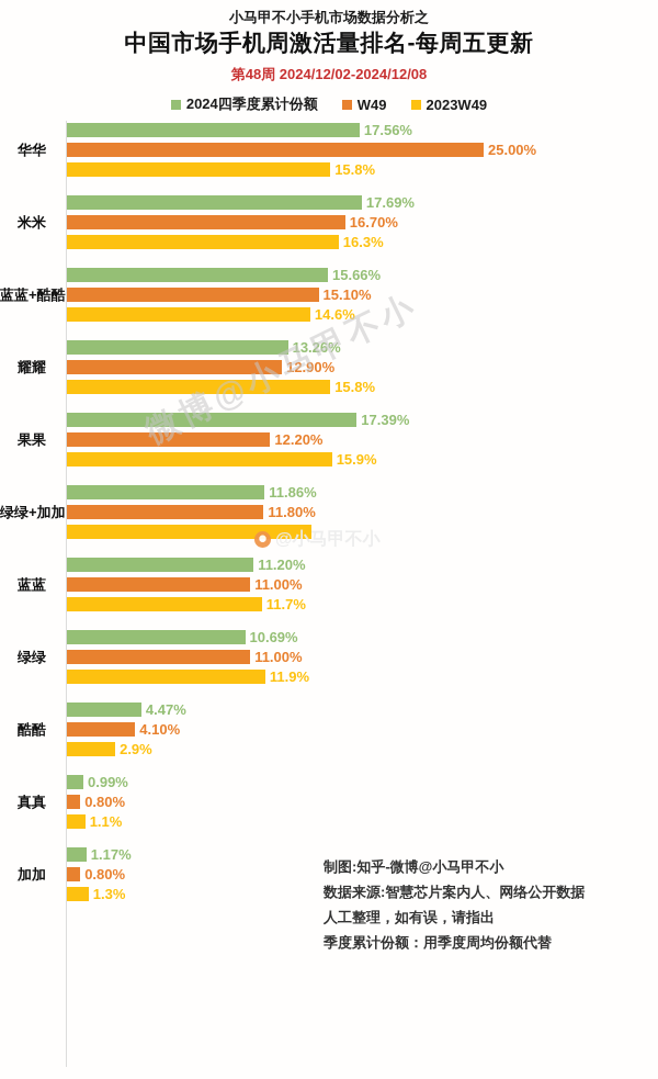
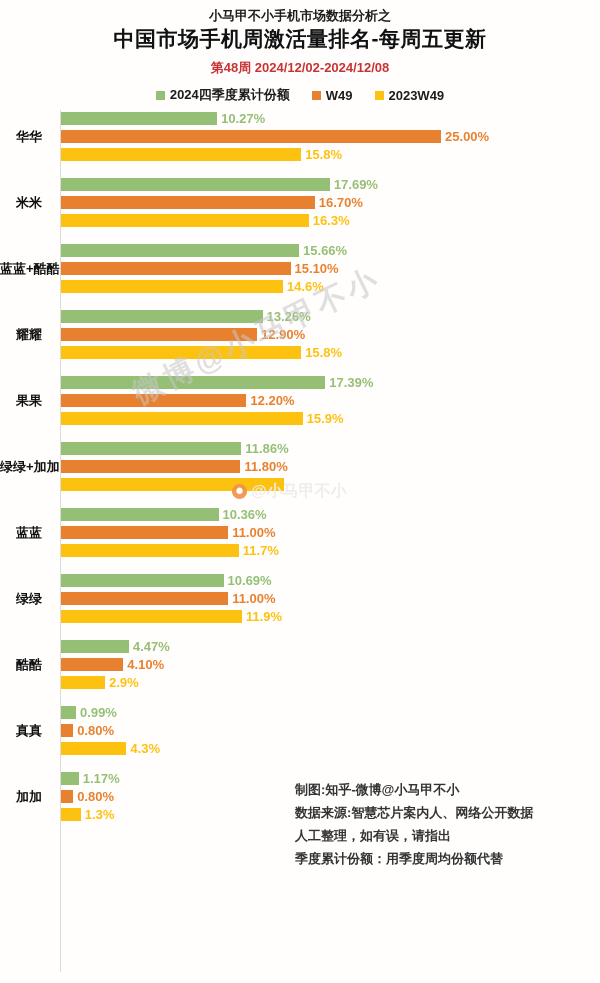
2024四季度累计份额/华华: 17.56% -> 10.27%
2024四季度累计份额/蓝蓝: 11.20% -> 10.36%
2023W49/真真: 1.1% -> 4.3%
